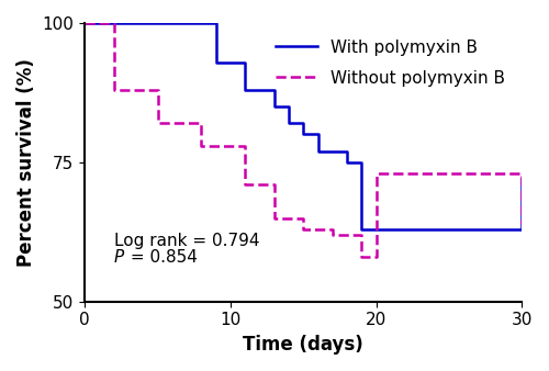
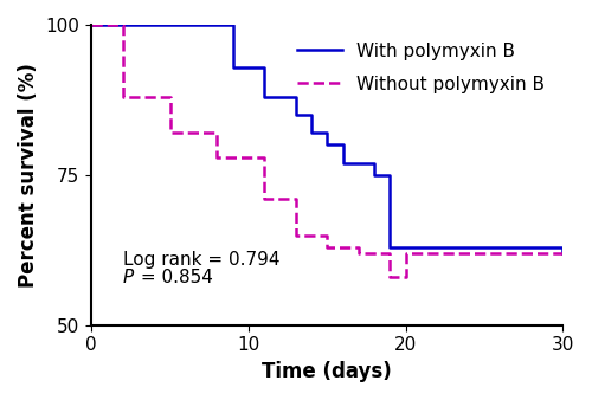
Without polymyxin B/20: 73 -> 62
With polymyxin B/30: 72 -> 62
Without polymyxin B/30: 64 -> 62
